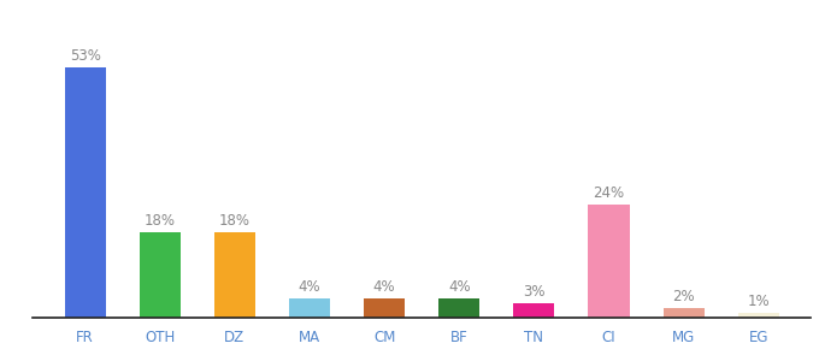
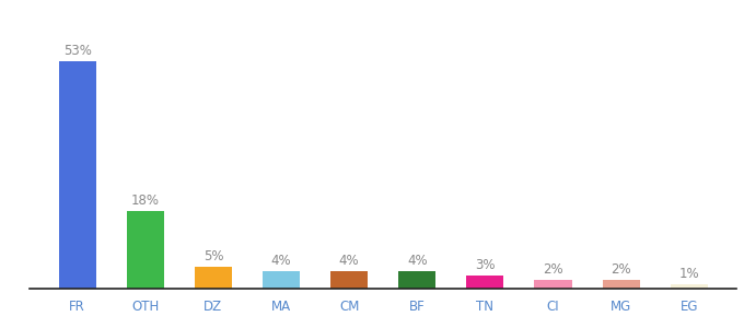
DZ: 18% -> 5%
CI: 24% -> 2%
